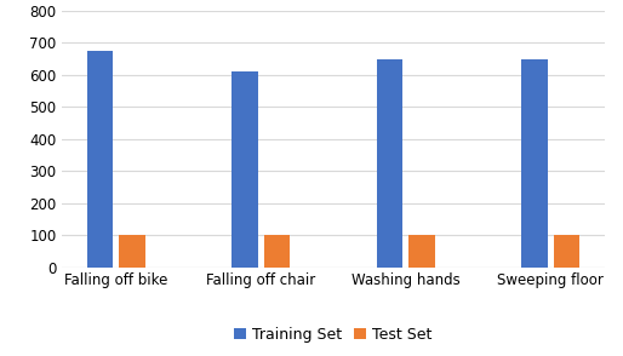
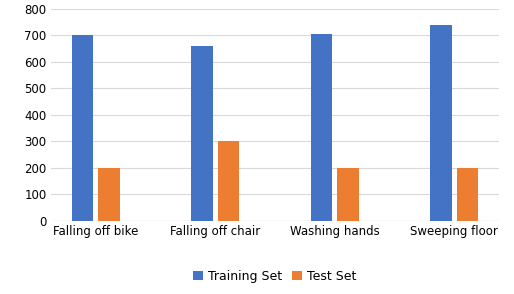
Training Set/Falling off bike: 675 -> 700
Test Set/Falling off bike: 100 -> 200
Training Set/Falling off chair: 612 -> 660
Test Set/Falling off chair: 100 -> 300
Training Set/Washing hands: 648 -> 705
Test Set/Washing hands: 100 -> 200
Training Set/Sweeping floor: 648 -> 740
Test Set/Sweeping floor: 100 -> 200
